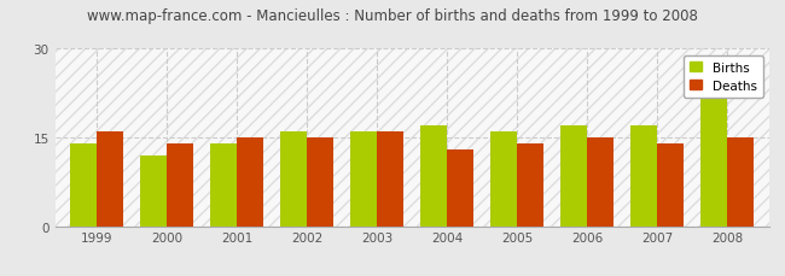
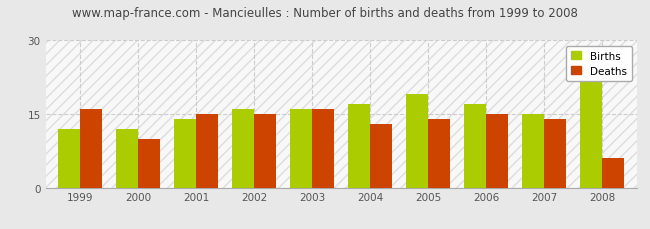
Births/1999: 14 -> 12
Deaths/2000: 14 -> 10
Births/2005: 16 -> 19
Births/2007: 17 -> 15
Deaths/2008: 15 -> 6
